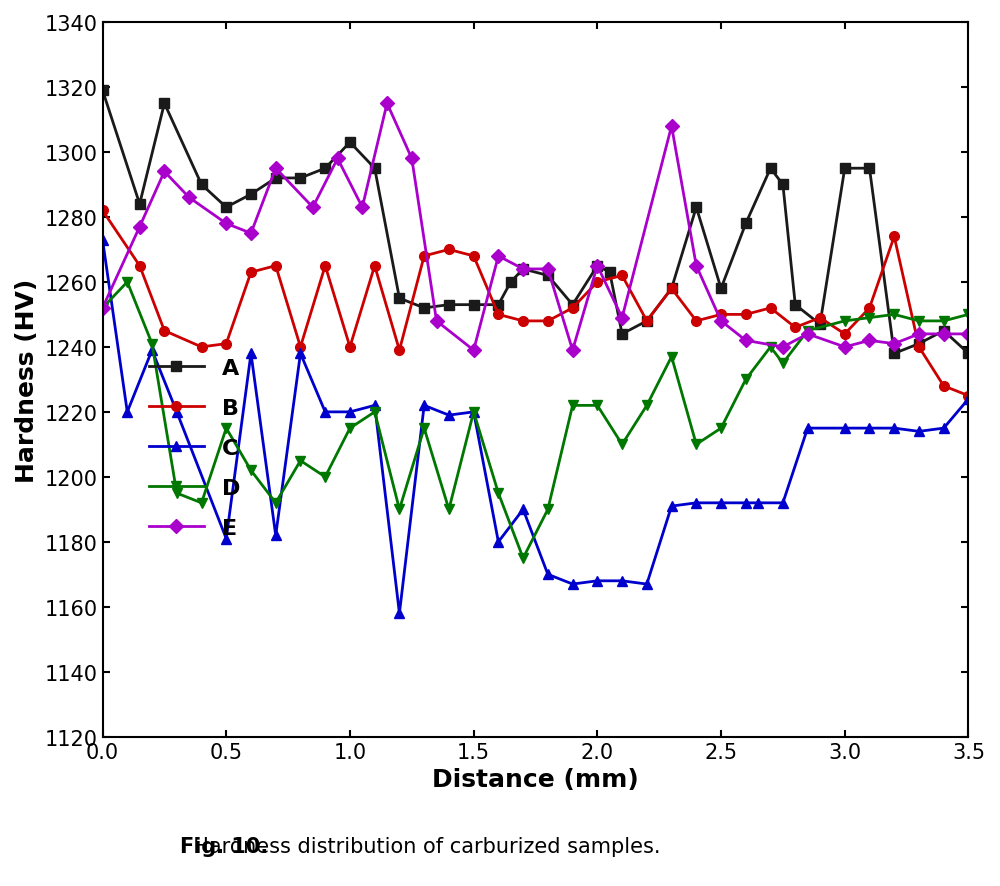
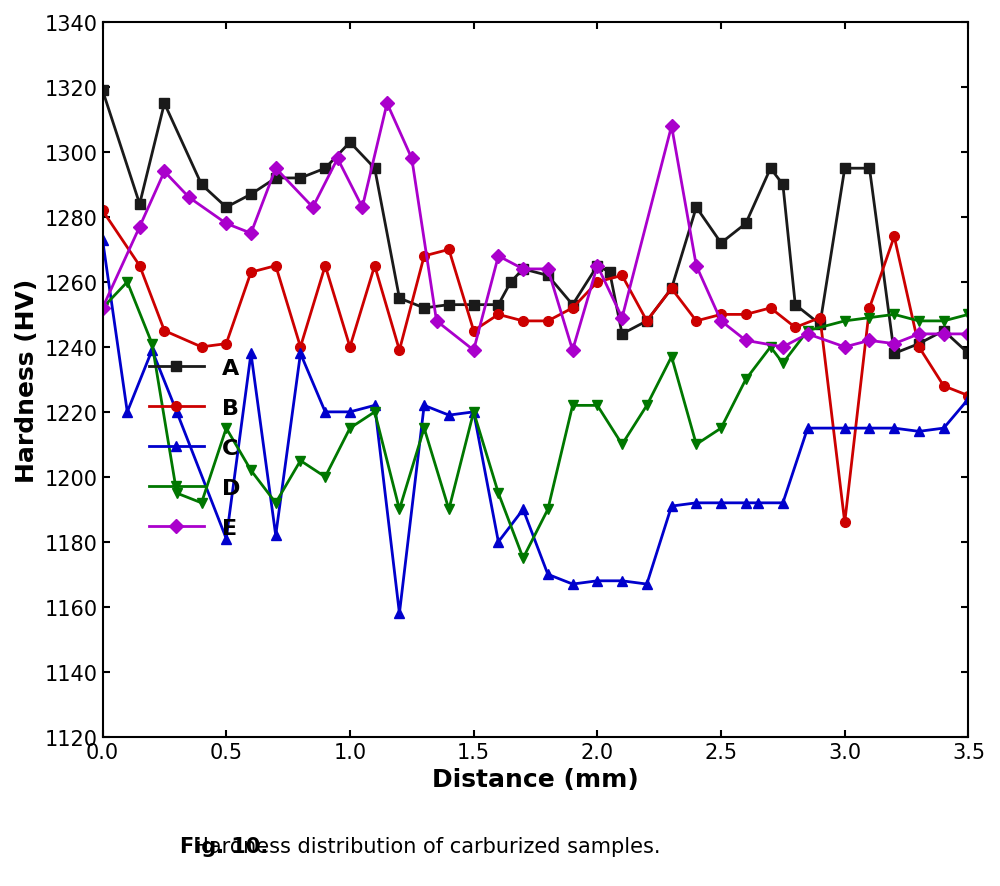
B/1.5: 1268 -> 1245
A/2.5: 1258 -> 1272
B/3.0: 1244 -> 1186
